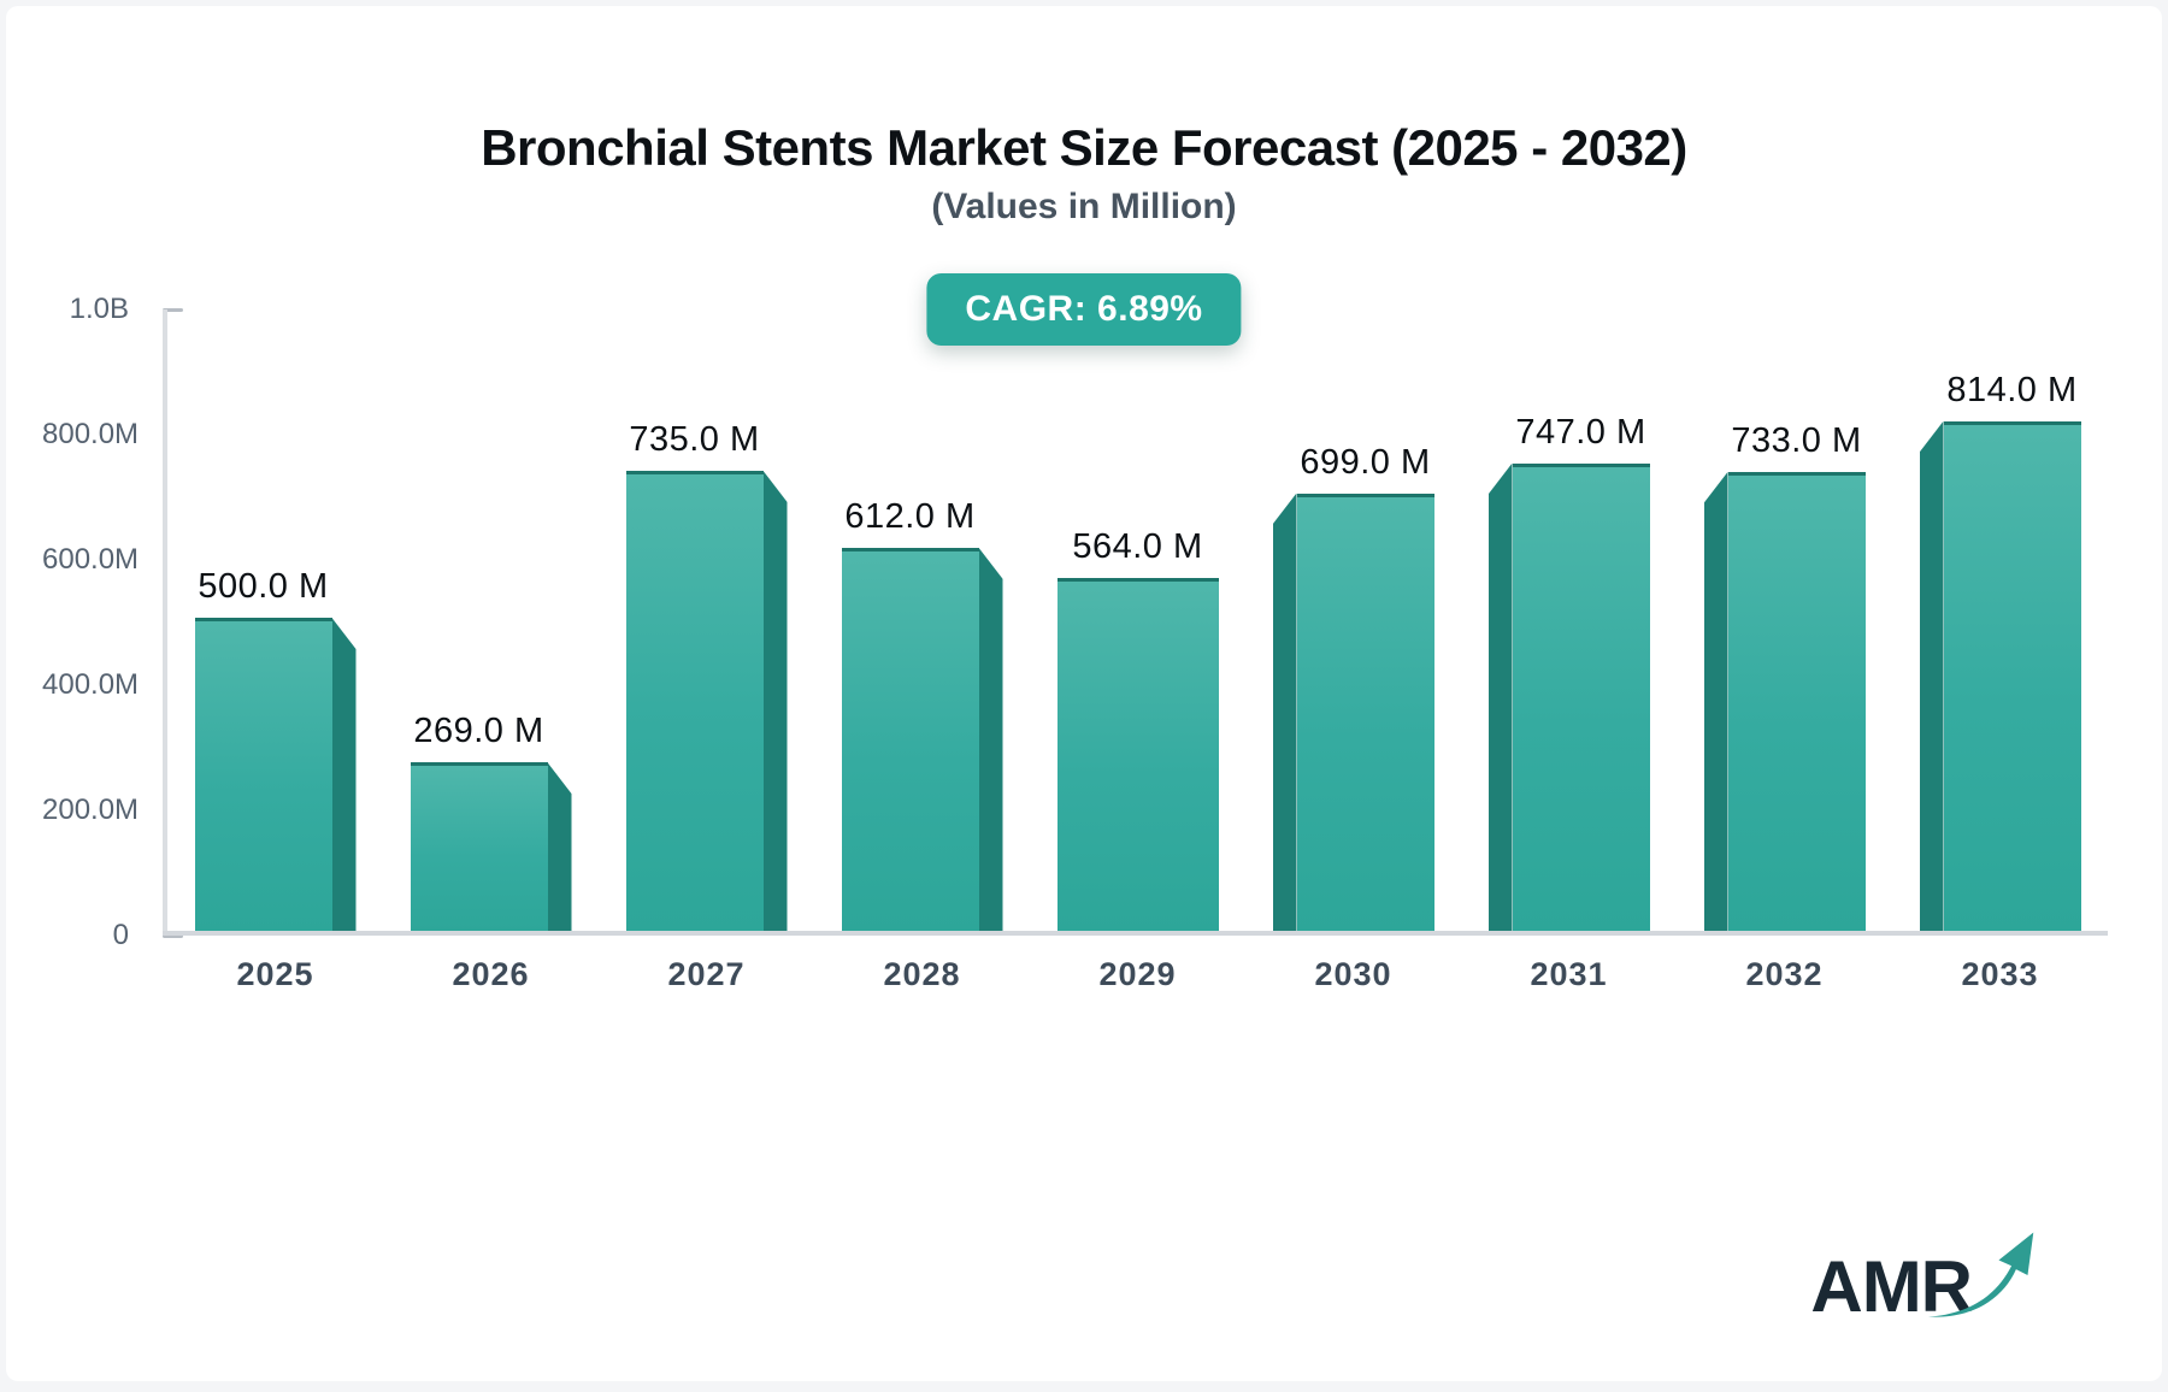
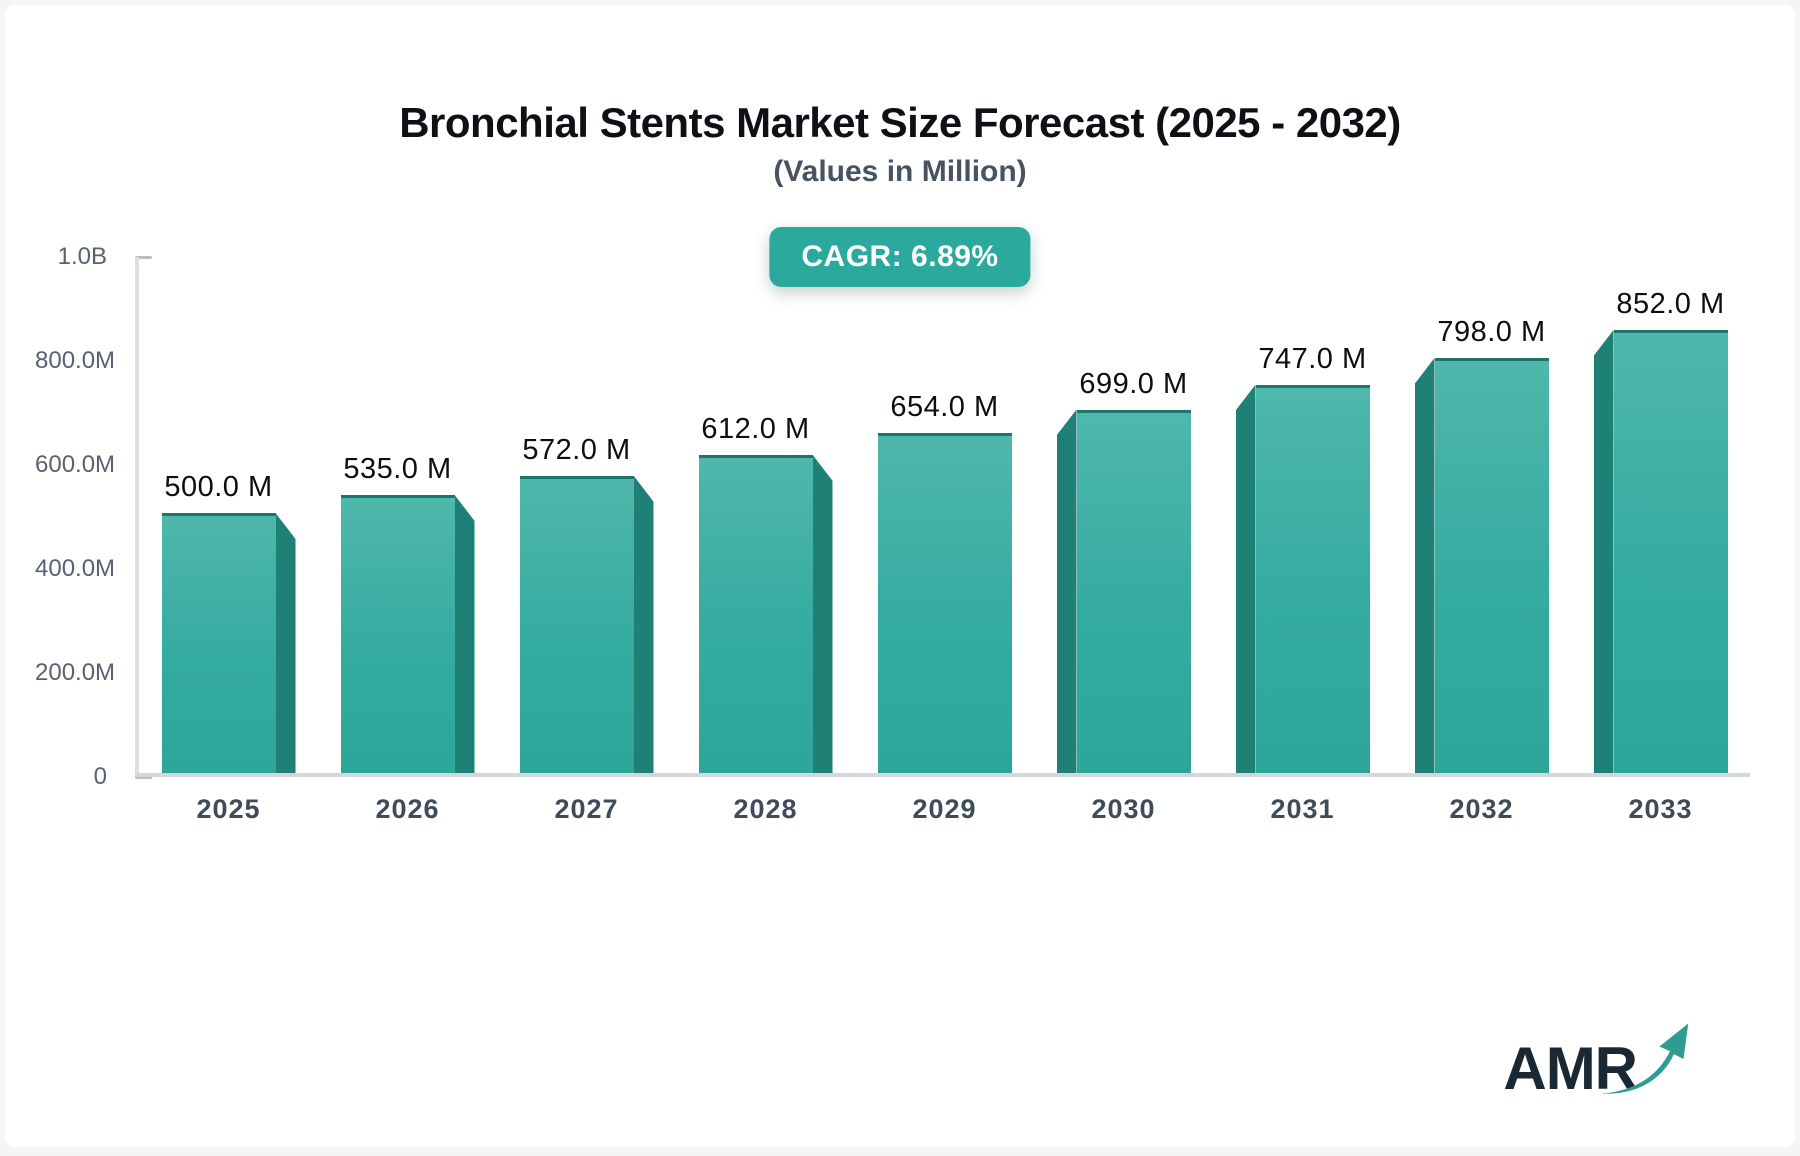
2026: 269.0 -> 535.0
2027: 735.0 -> 572.0
2029: 564.0 -> 654.0
2032: 733.0 -> 798.0
2033: 814.0 -> 852.0
